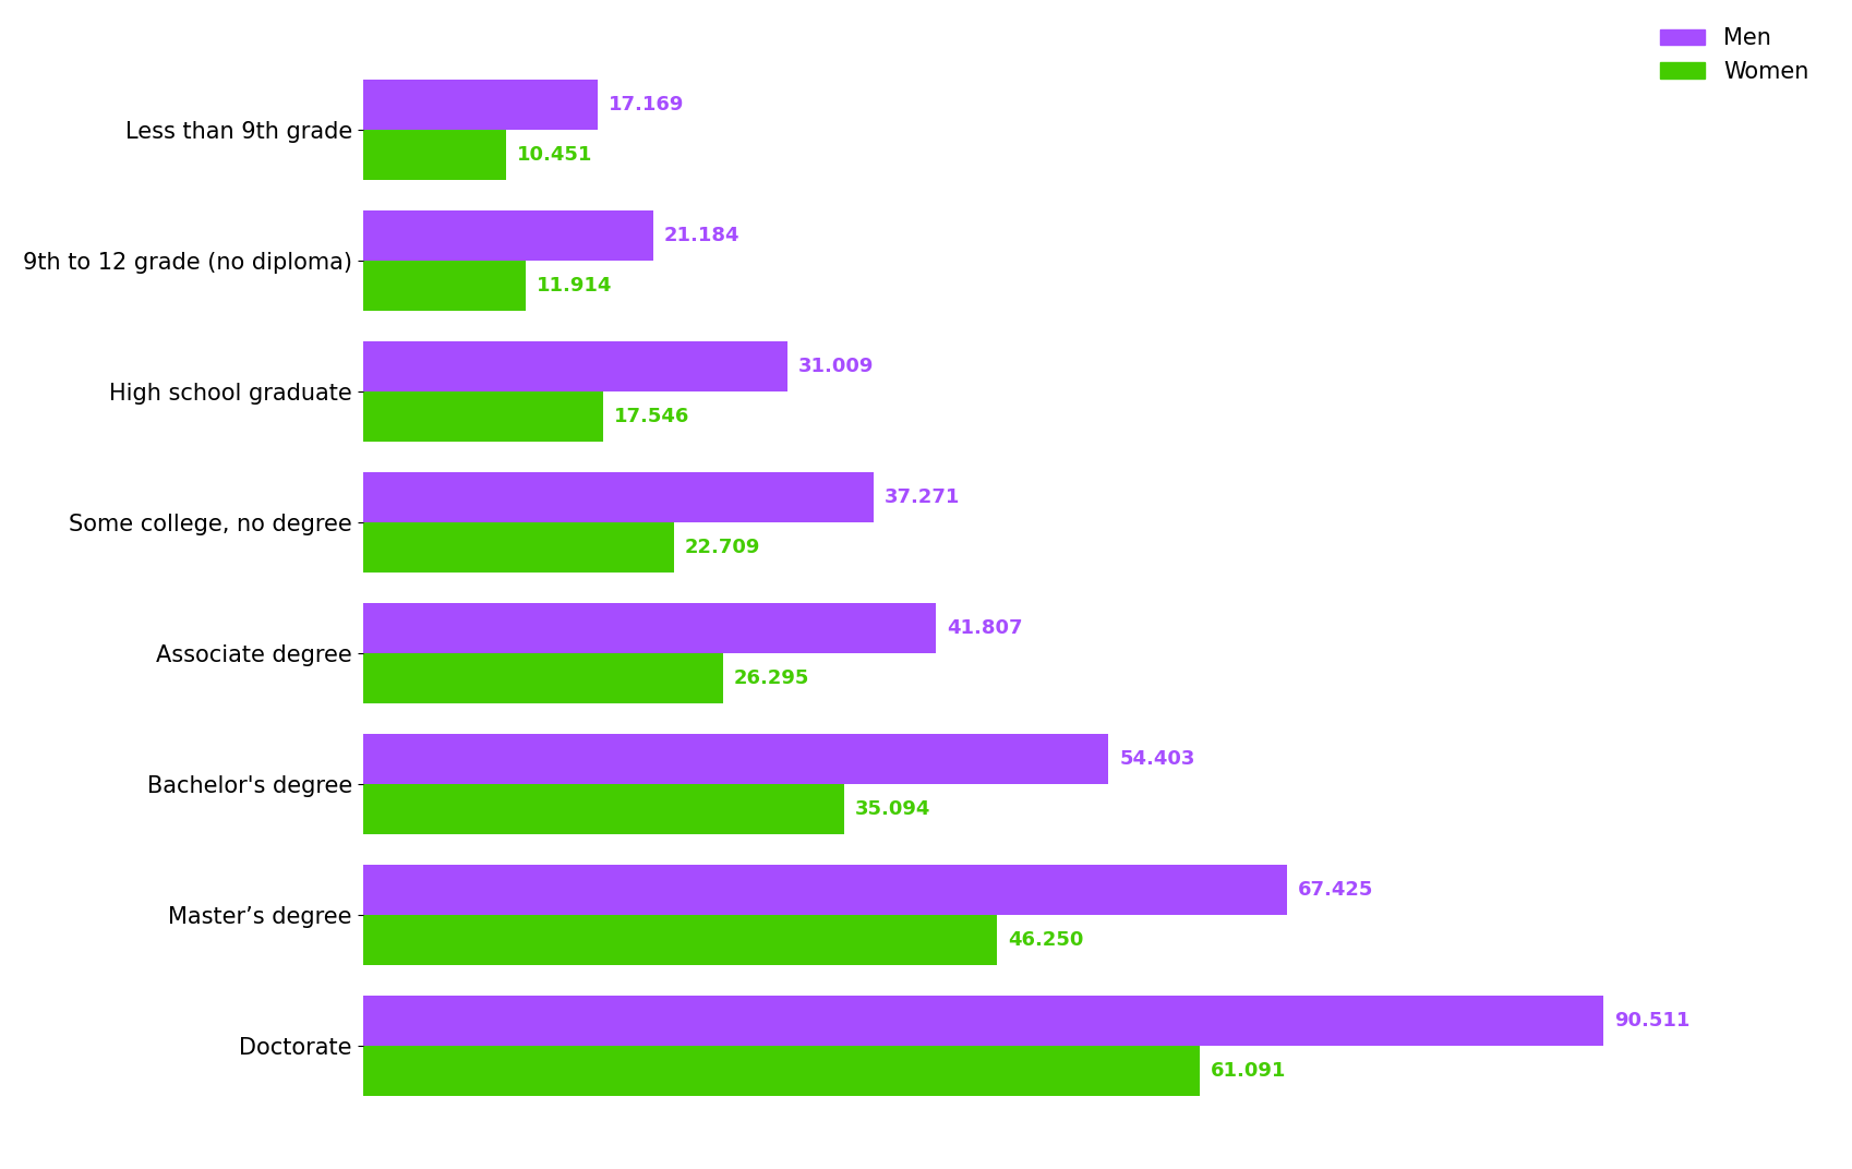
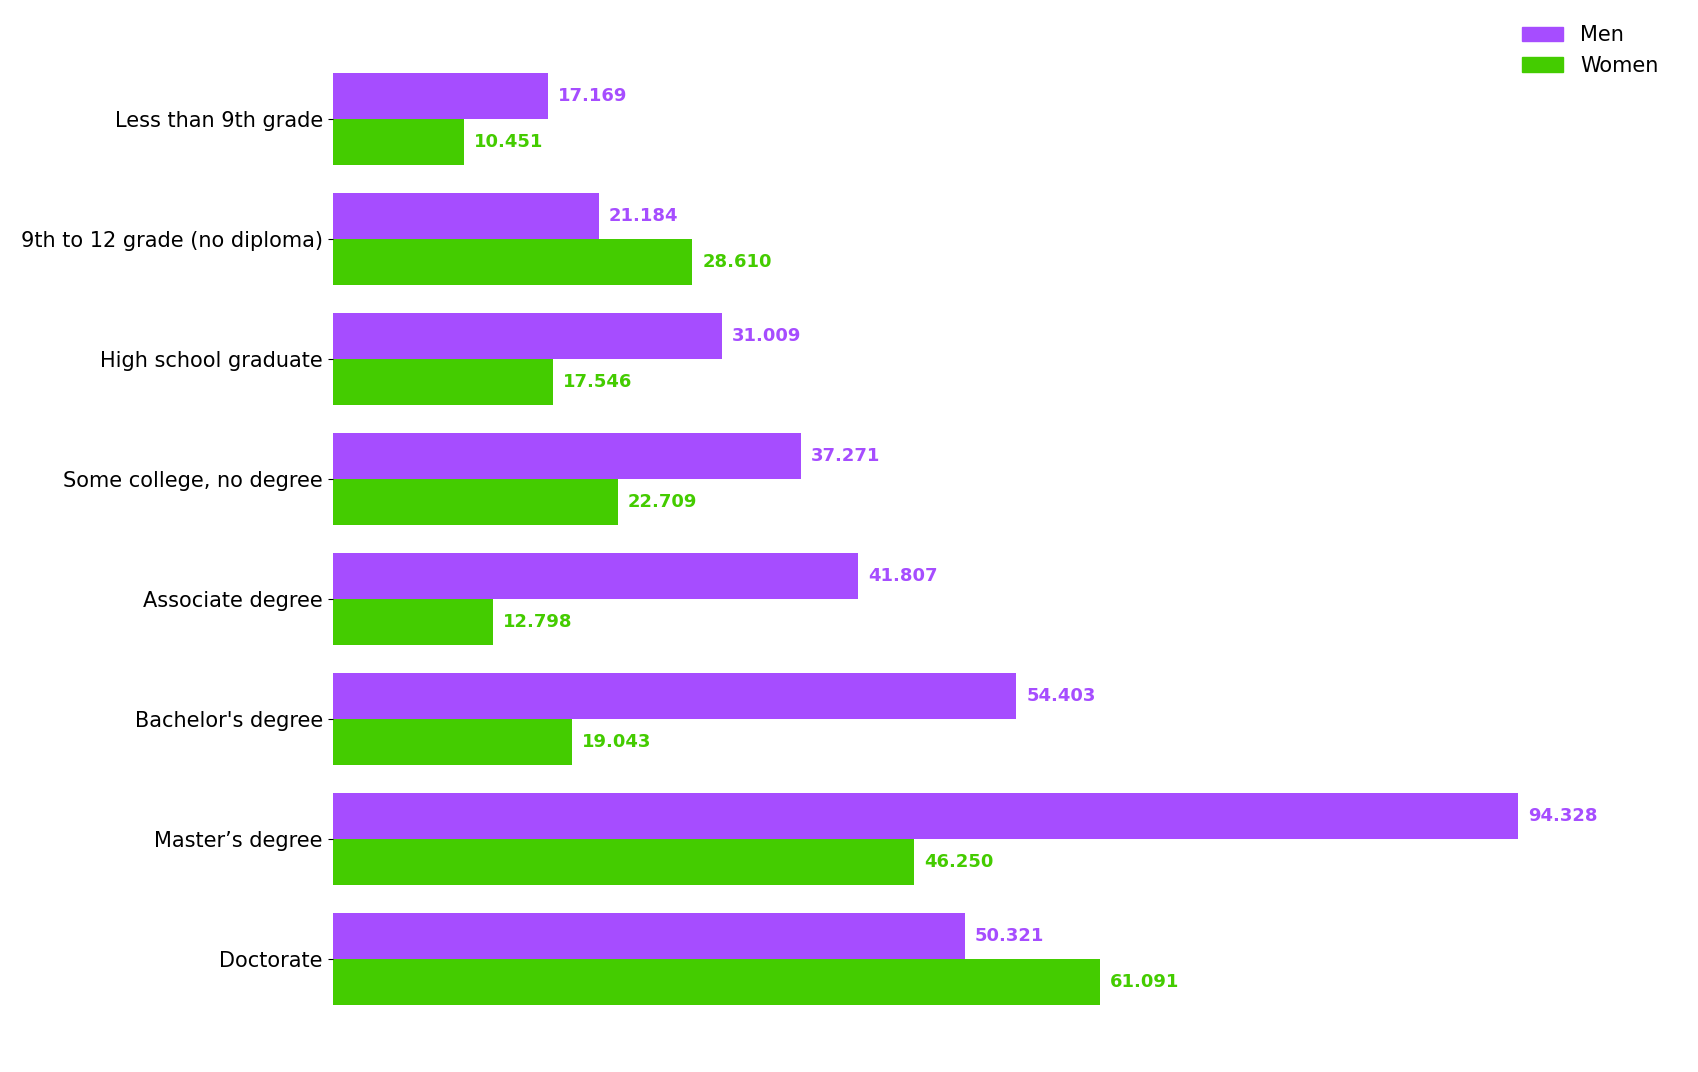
Women/9th to 12 grade (no diploma): 11.914 -> 28.610
Women/Associate degree: 26.295 -> 12.798
Women/Bachelor's degree: 35.094 -> 19.043
Men/Master’s degree: 67.425 -> 94.328
Men/Doctorate: 90.511 -> 50.321
